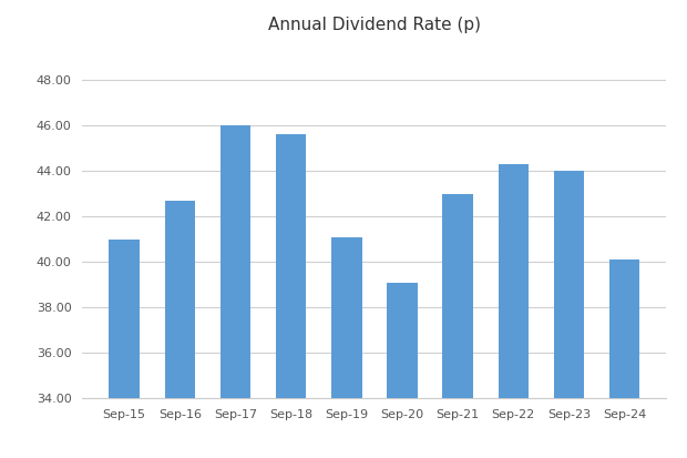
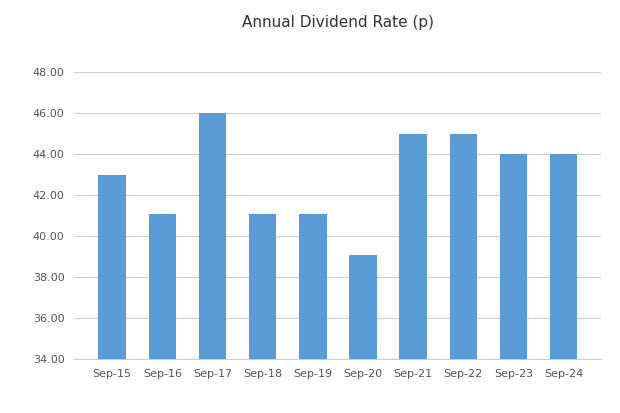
Sep-15: 41.0 -> 43.0
Sep-16: 42.7 -> 41.1
Sep-18: 45.6 -> 41.1
Sep-21: 43.0 -> 45.0
Sep-22: 44.3 -> 45.0
Sep-24: 40.1 -> 44.0
